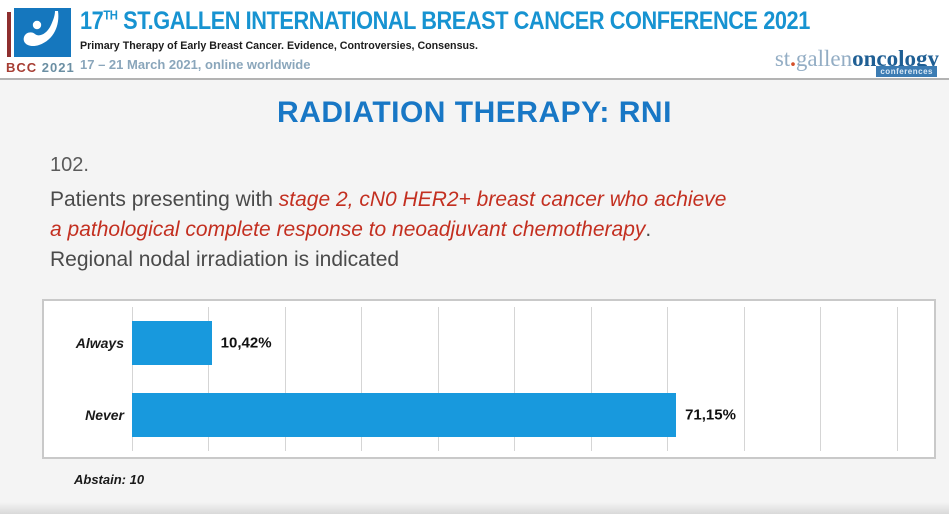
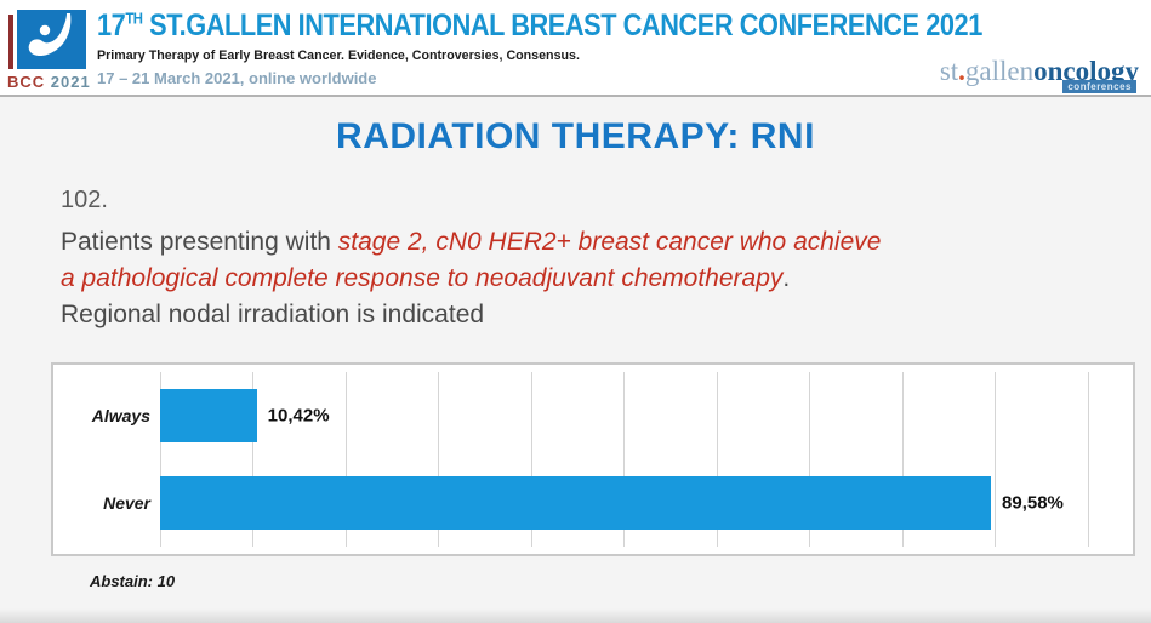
Never: 71,15% -> 89,58%
